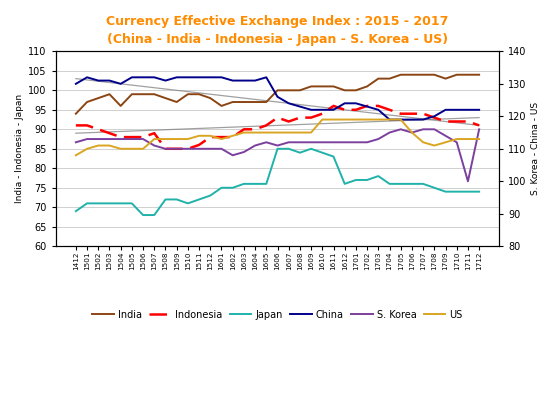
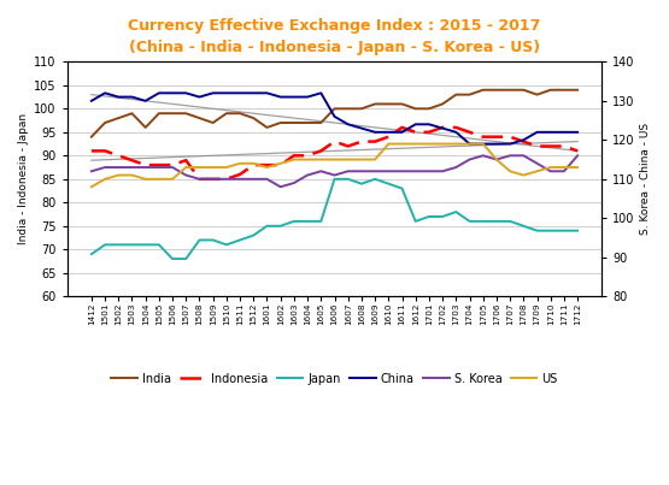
S. Korea/1711: 100 -> 112
